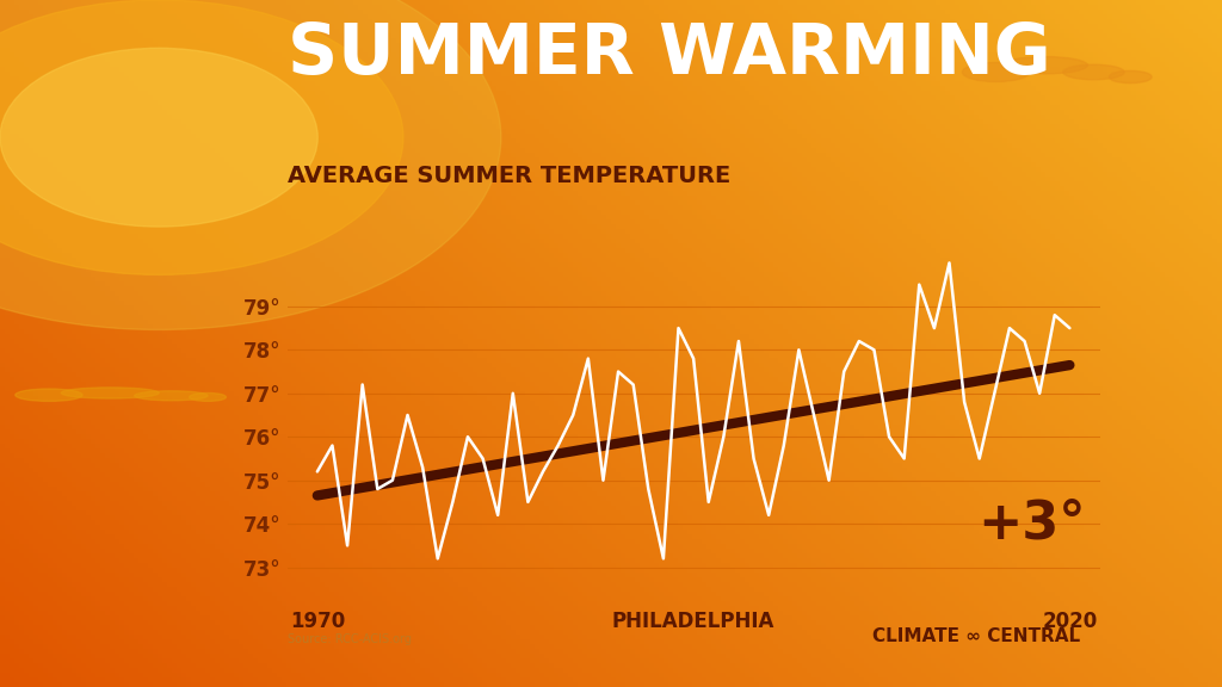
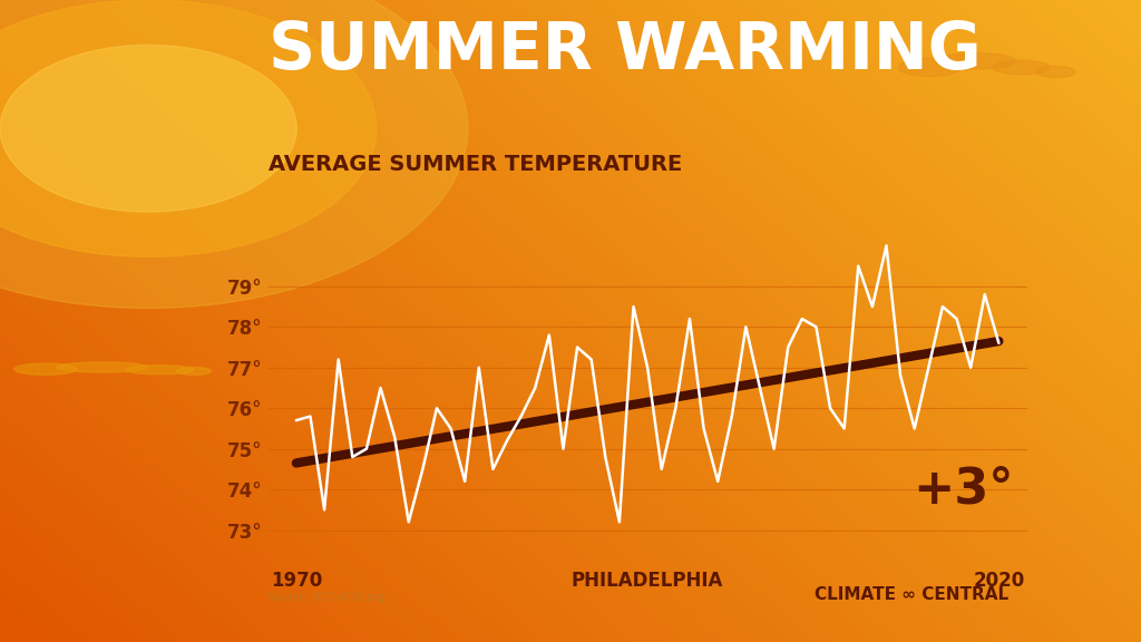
1970: 75.2° -> 75.7°
PHILADELPHIA: 77.8° -> 77.0°
2020: 78.5° -> 77.6°
